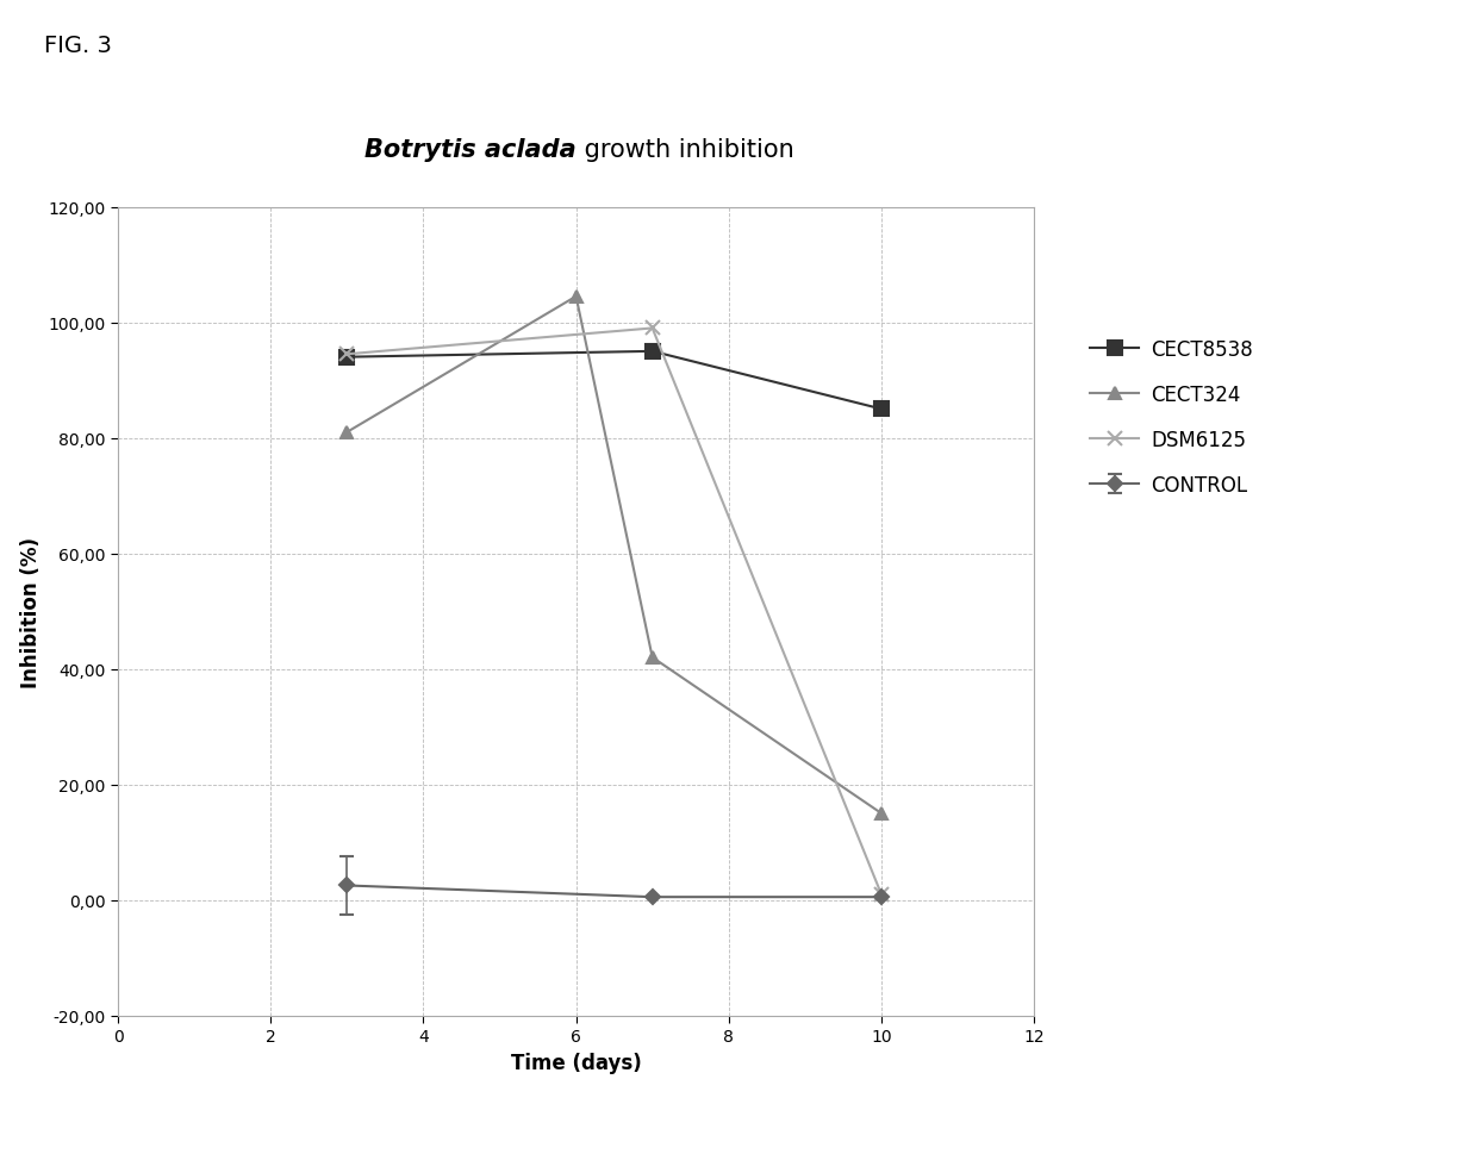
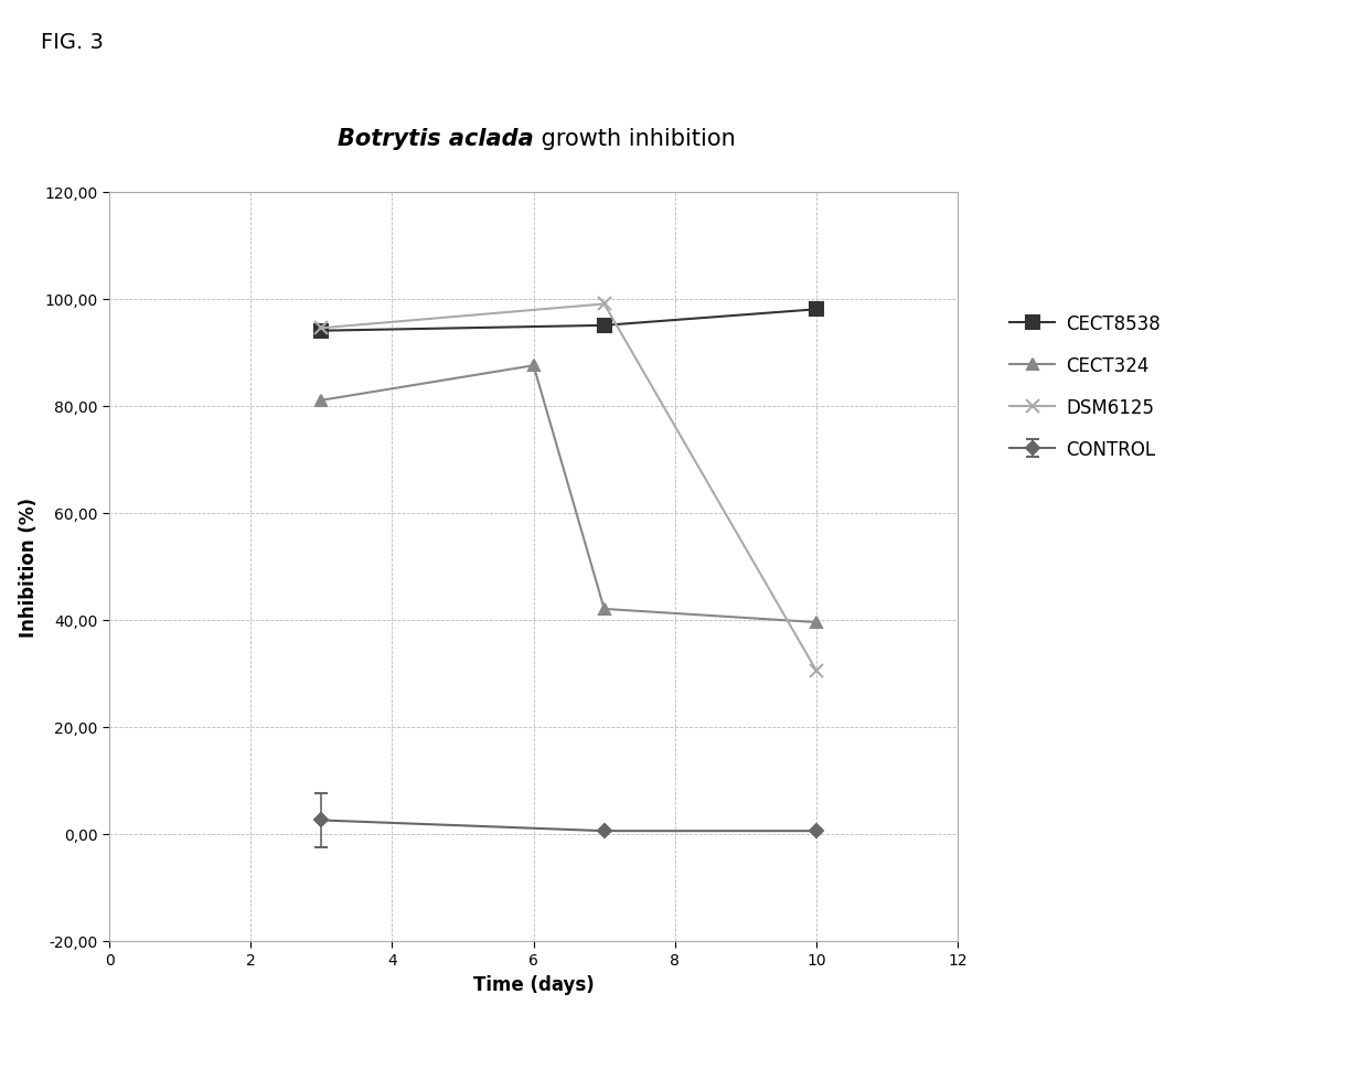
CECT324/6: 104,5 -> 87,5
CECT8538/10: 85 -> 98
CECT324/10: 15,0 -> 39,5
DSM6125/10: 1,0 -> 30,5
